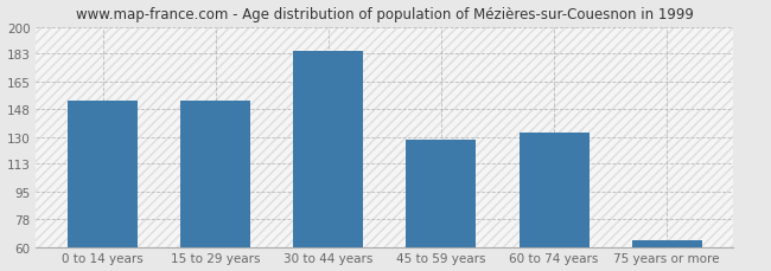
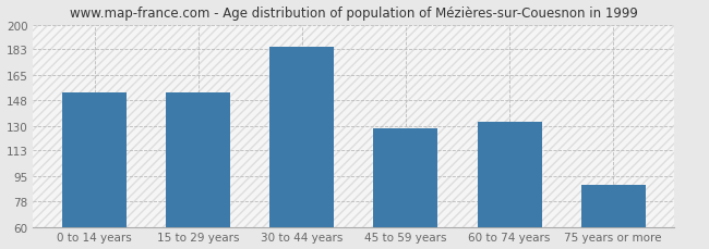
75 years or more: 64 -> 89
